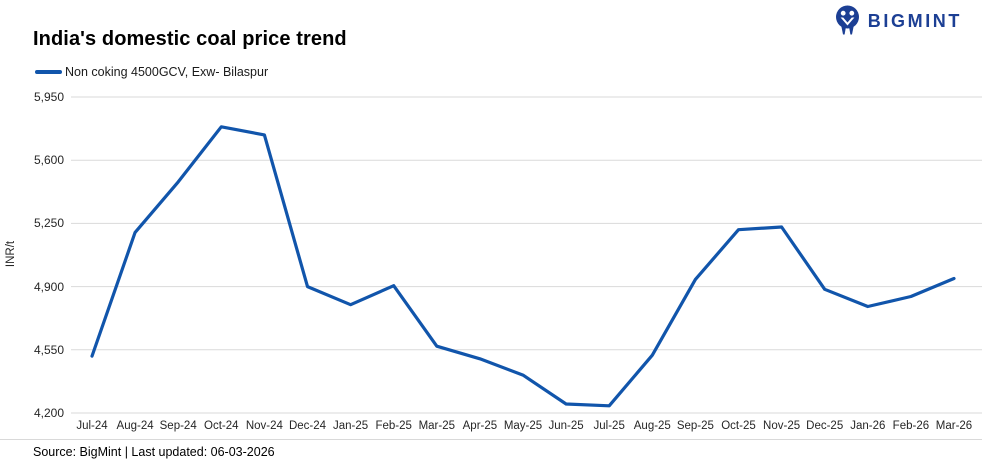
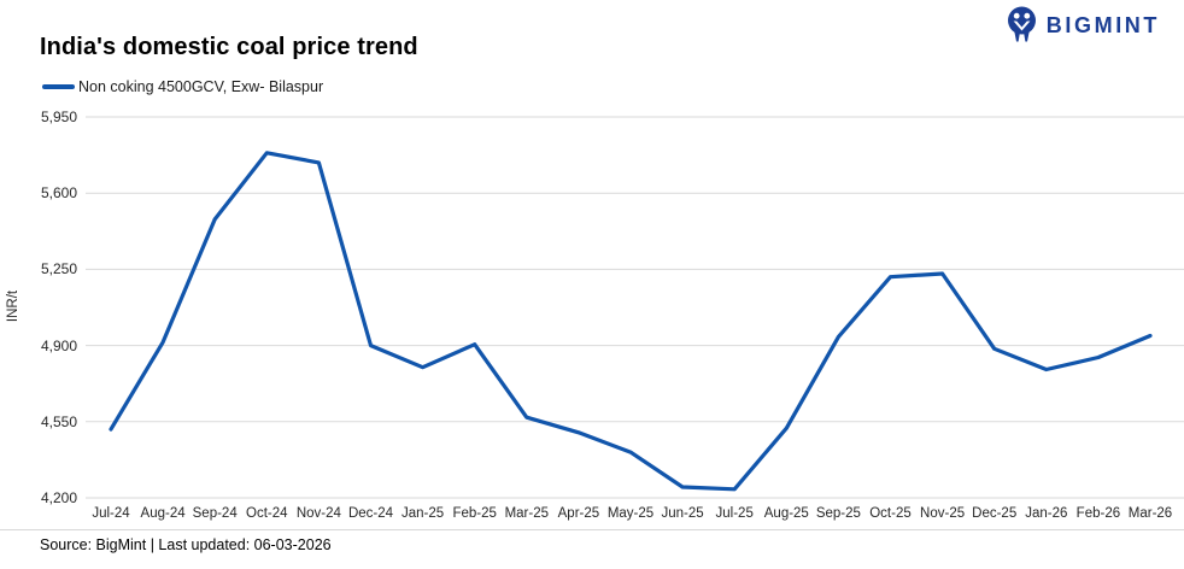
Aug-24: 5200 -> 4920
